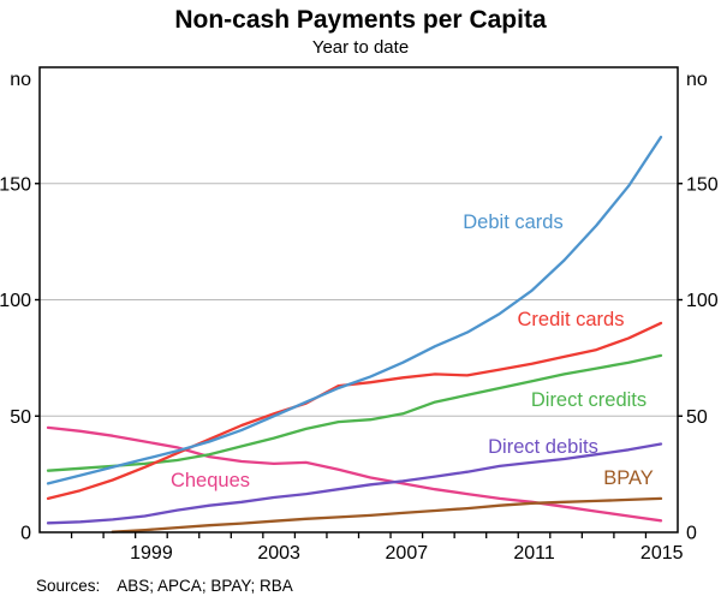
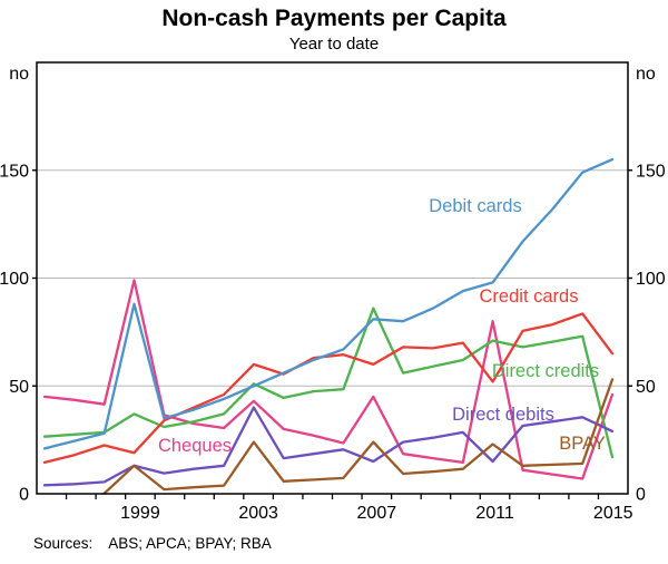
Cheques/1999: 39 -> 99
Direct credits/1999: 30 -> 37
Direct debits/1999: 7 -> 13
BPAY/1999: 1 -> 13
Credit cards/1999: 28 -> 19
Debit cards/1999: 32 -> 88
Cheques/2003: 30 -> 43
Direct credits/2003: 40 -> 51
Direct debits/2003: 15 -> 40
BPAY/2003: 5 -> 24
Credit cards/2003: 51 -> 60
Cheques/2007: 21 -> 45
Direct credits/2007: 51 -> 86
Direct debits/2007: 22 -> 15
BPAY/2007: 8 -> 24
Credit cards/2007: 66 -> 60
Debit cards/2007: 73 -> 81
Cheques/2011: 13 -> 80
Direct credits/2011: 65 -> 71
Direct debits/2011: 30 -> 15
BPAY/2011: 12 -> 23
Credit cards/2011: 72 -> 52
Debit cards/2011: 104 -> 98
Cheques/2015: 5 -> 46
Direct credits/2015: 76 -> 17
Direct debits/2015: 38 -> 29
BPAY/2015: 14 -> 53
Credit cards/2015: 90 -> 65
Debit cards/2015: 170 -> 155
